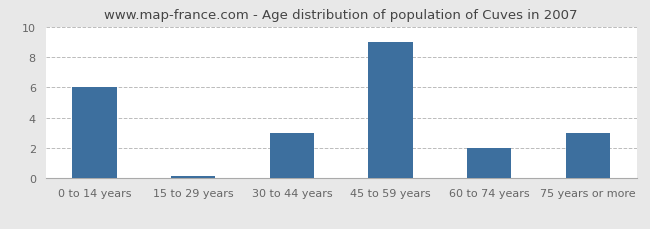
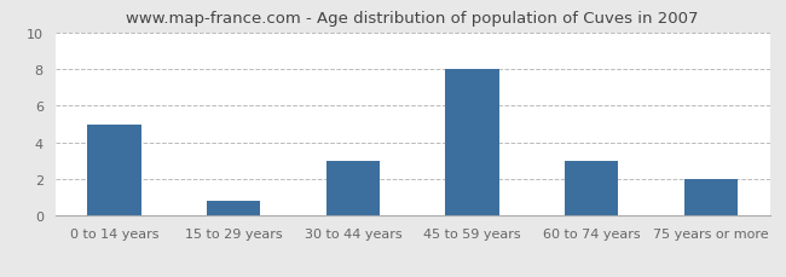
0 to 14 years: 6.0 -> 5.0
15 to 29 years: 0.1 -> 0.8
45 to 59 years: 9.0 -> 8.0
60 to 74 years: 2.0 -> 3.0
75 years or more: 3.0 -> 2.0
